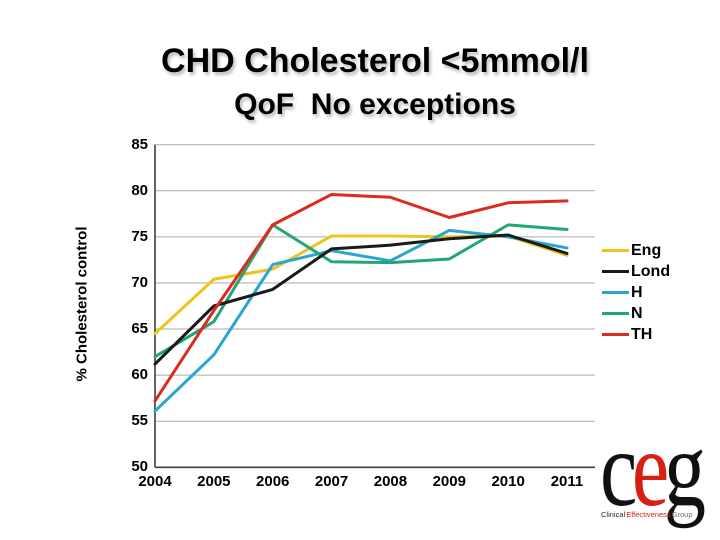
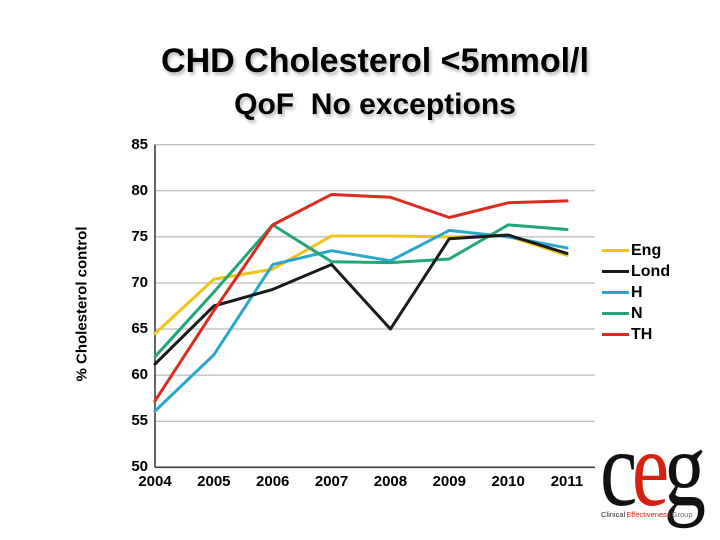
N/2005: 66 -> 69
Lond/2007: 74 -> 72
Lond/2008: 74 -> 65
